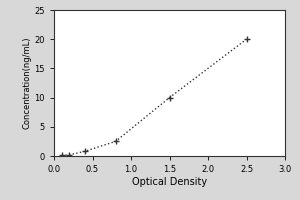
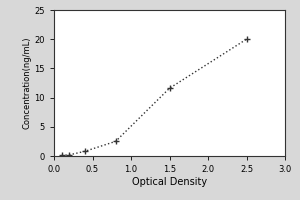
1.5: 10.0 -> 11.6
